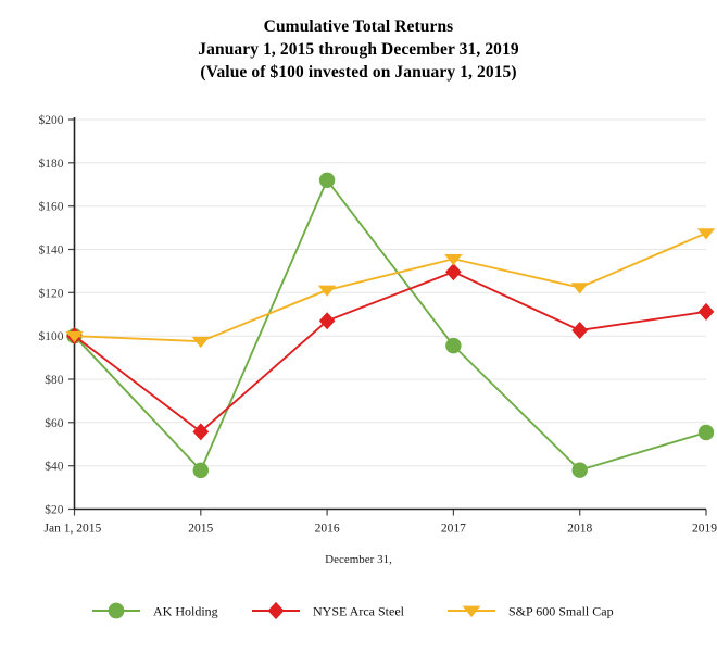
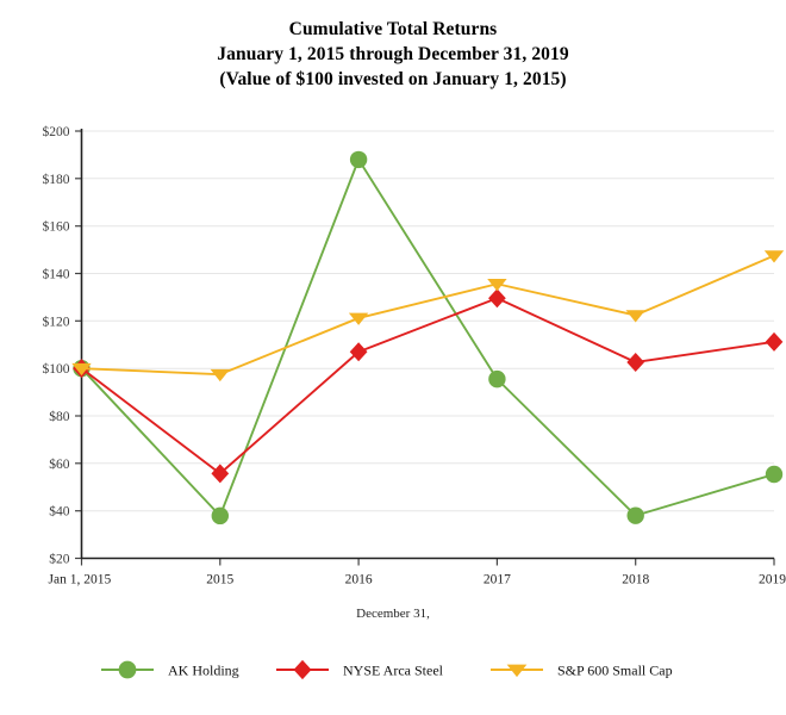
AK Holding/2016: $172 -> $188
